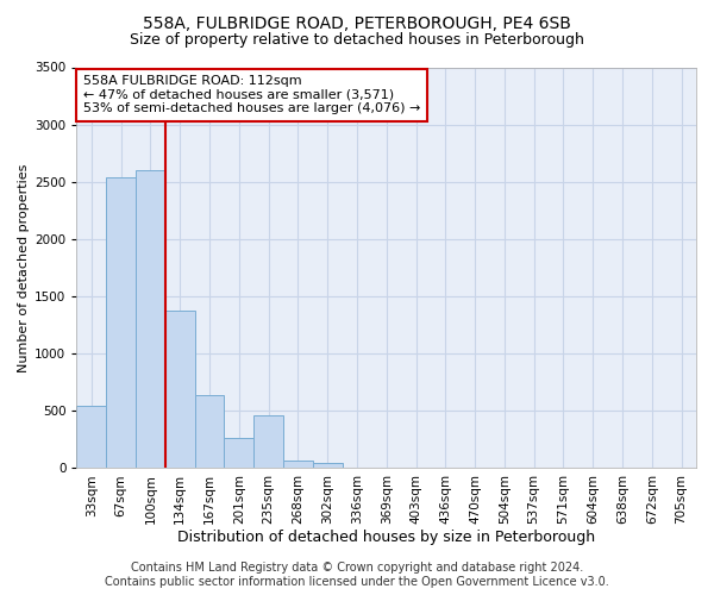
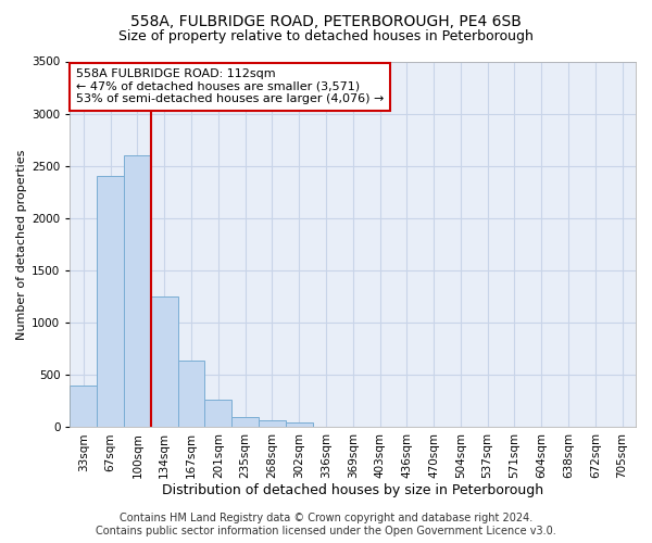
33sqm: 540 -> 400
67sqm: 2540 -> 2400
134sqm: 1380 -> 1250
235sqm: 460 -> 100
